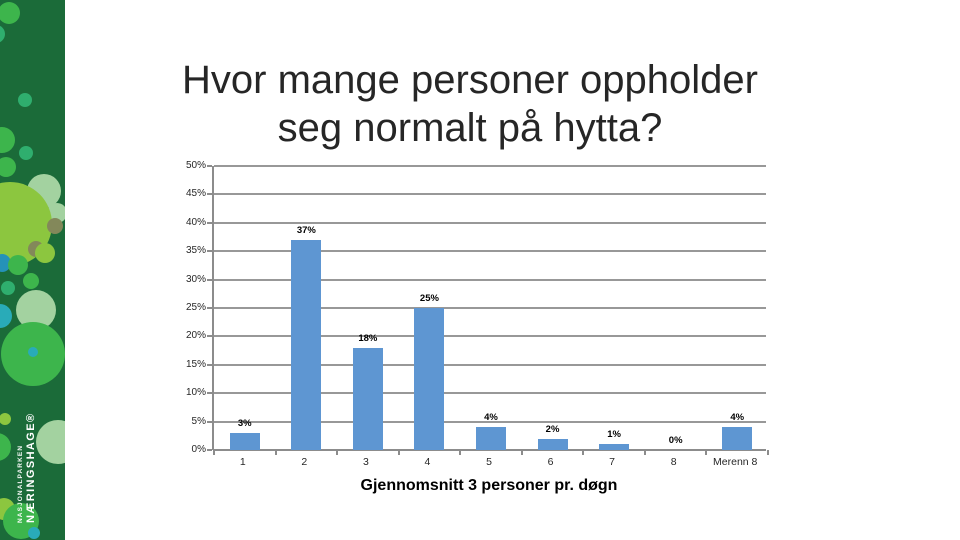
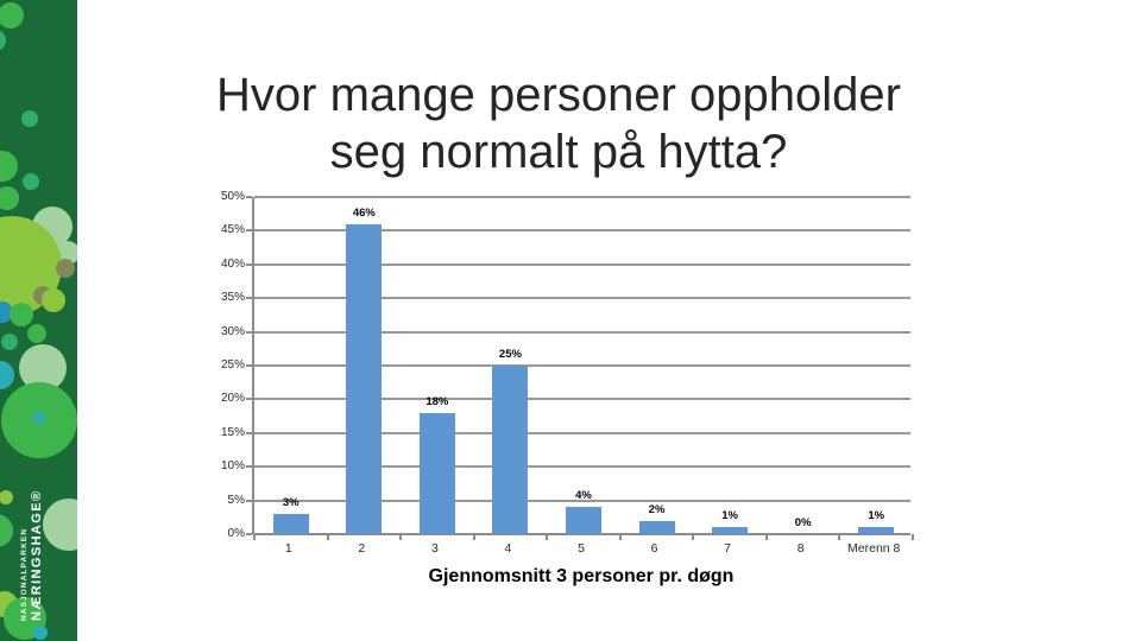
2: 37% -> 46%
Merenn 8: 4% -> 1%
